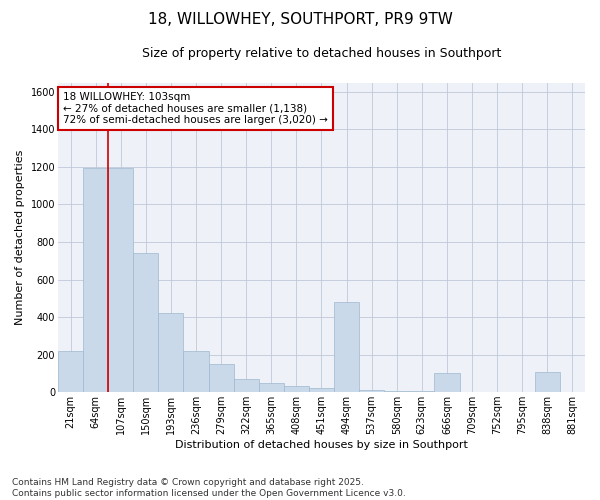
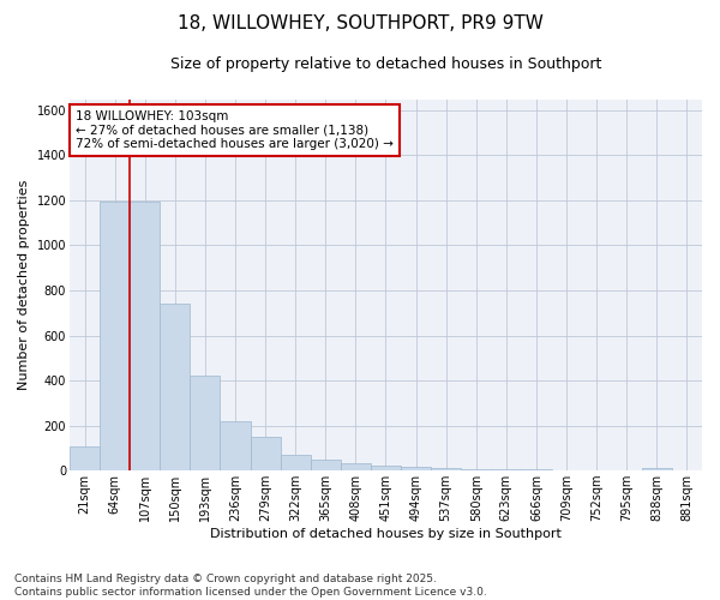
21sqm: 220 -> 110
494sqm: 480 -> 20
666sqm: 100 -> 0
838sqm: 110 -> 10
